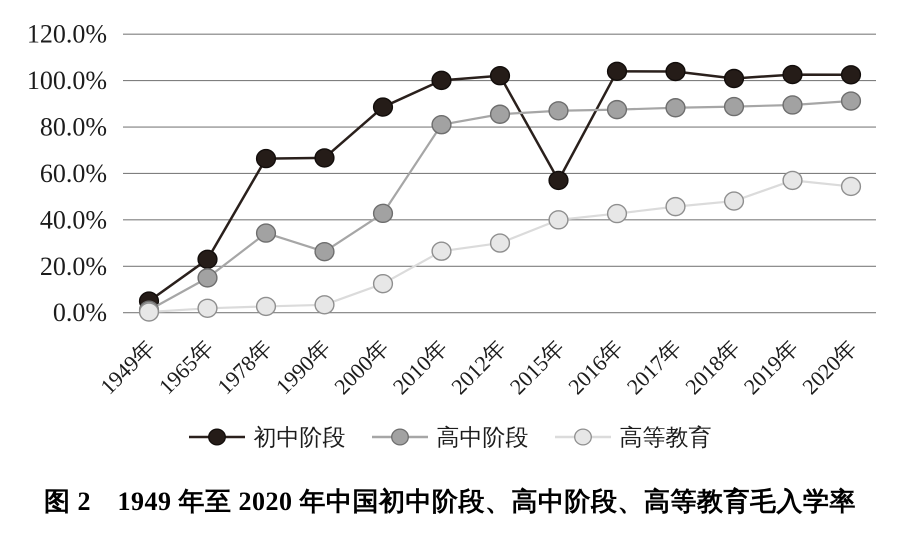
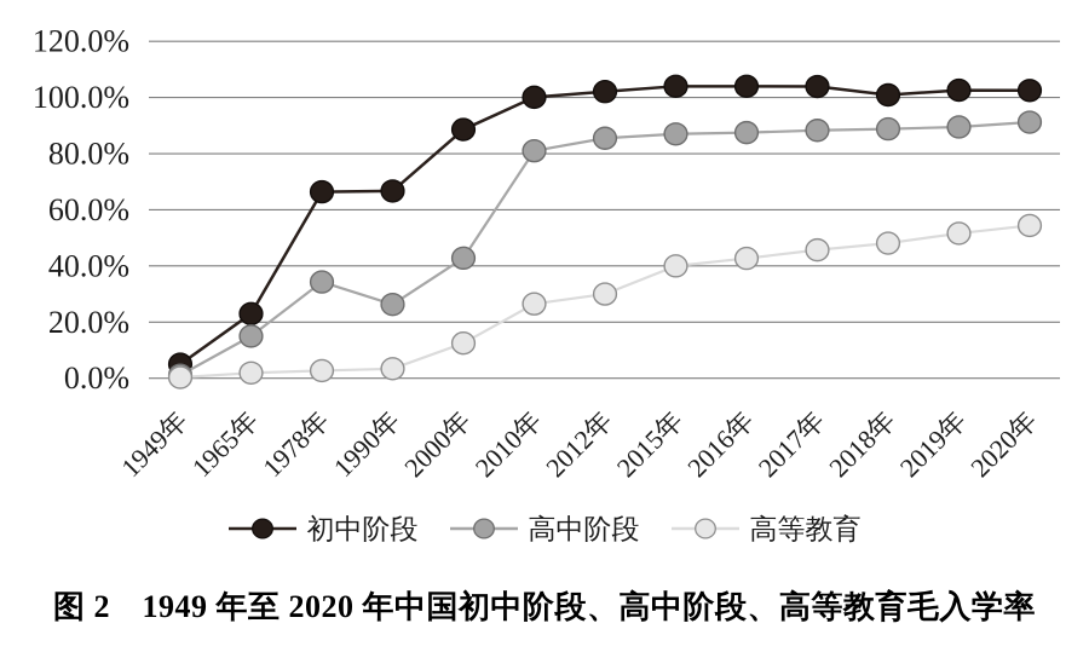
初中阶段/2015年: 57% -> 104%
高等教育/2019年: 57% -> 52%
